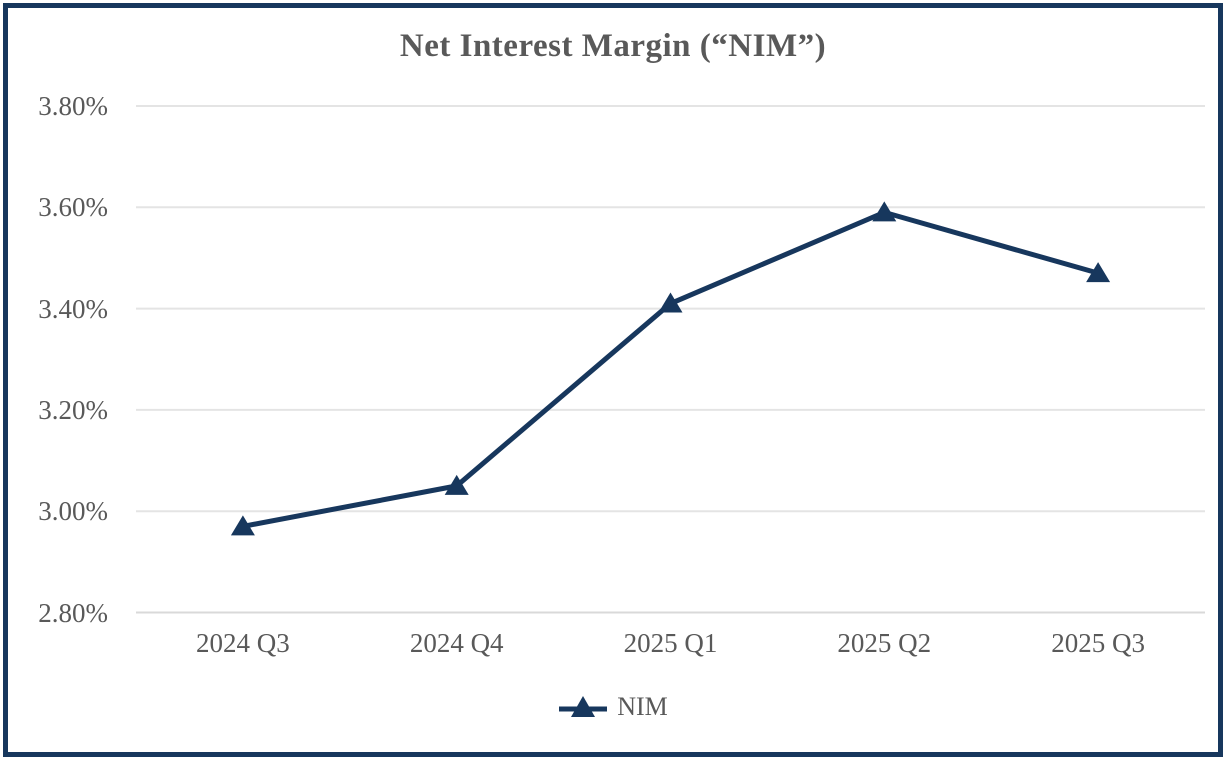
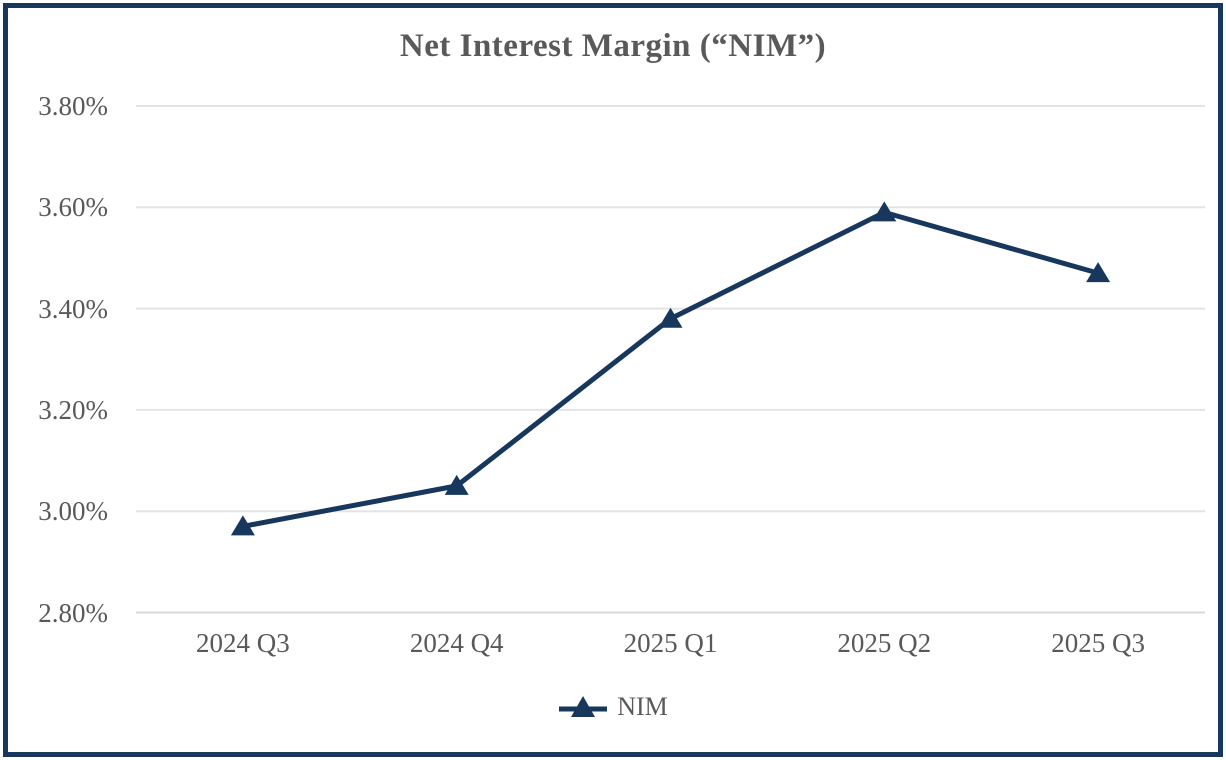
2025 Q1: 3.41% -> 3.38%
